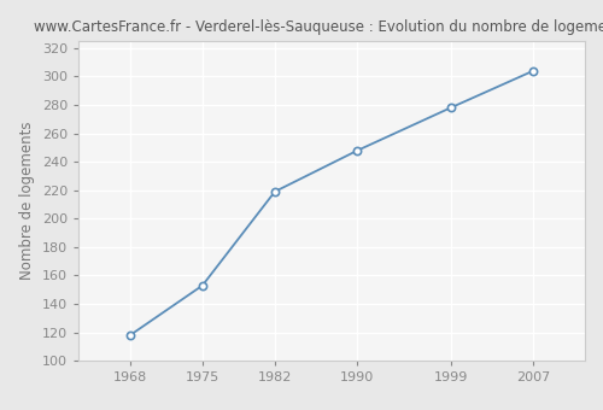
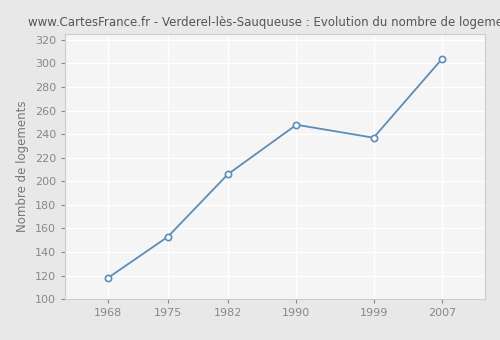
1982: 219 -> 206
1999: 278 -> 237
